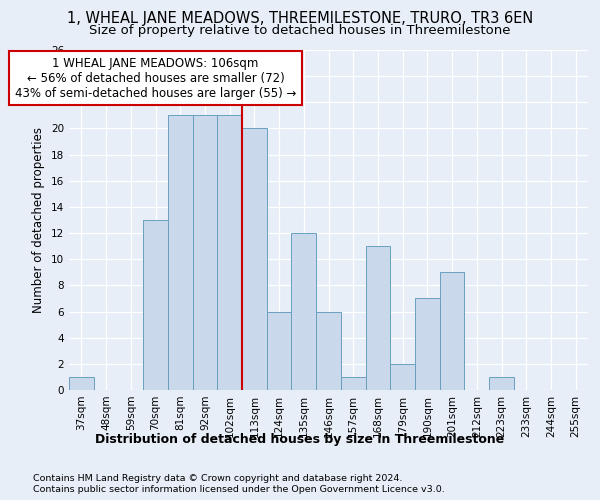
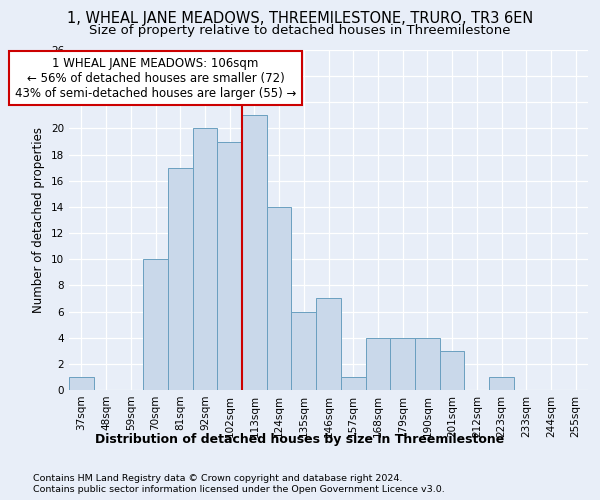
70sqm: 13 -> 10
81sqm: 21 -> 17
92sqm: 21 -> 20
102sqm: 21 -> 19
113sqm: 20 -> 21
124sqm: 6 -> 14
135sqm: 12 -> 6
146sqm: 6 -> 7
168sqm: 11 -> 4
179sqm: 2 -> 4
190sqm: 7 -> 4
201sqm: 9 -> 3
